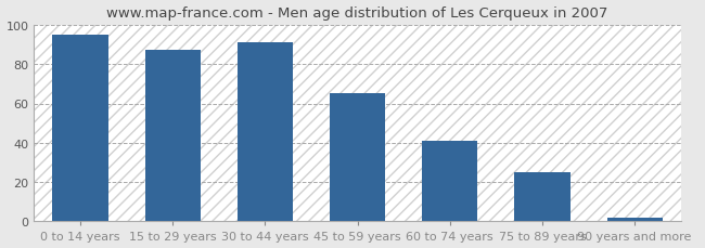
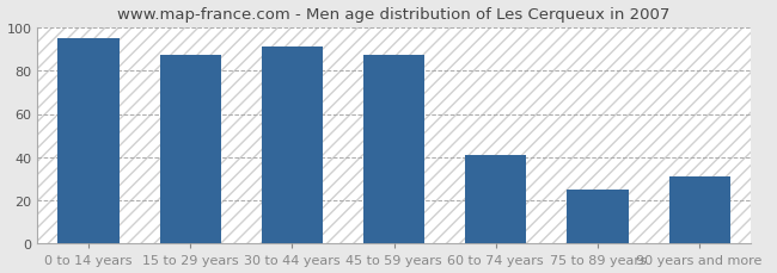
45 to 59 years: 65 -> 87
90 years and more: 2 -> 31
